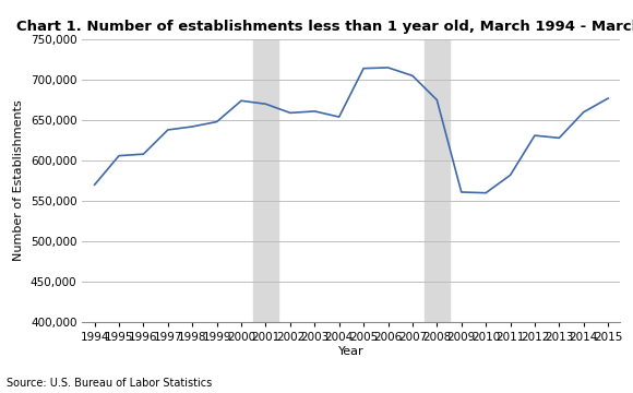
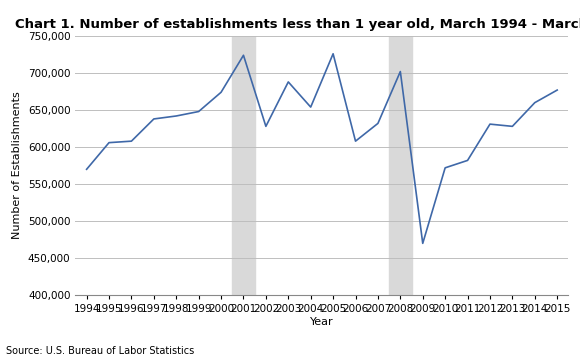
2001: 670,000 -> 724,000
2002: 659,000 -> 628,000
2003: 661,000 -> 688,000
2005: 714,000 -> 726,000
2006: 715,000 -> 608,000
2007: 705,000 -> 632,000
2008: 675,000 -> 702,000
2009: 561,000 -> 470,000
2010: 560,000 -> 572,000
